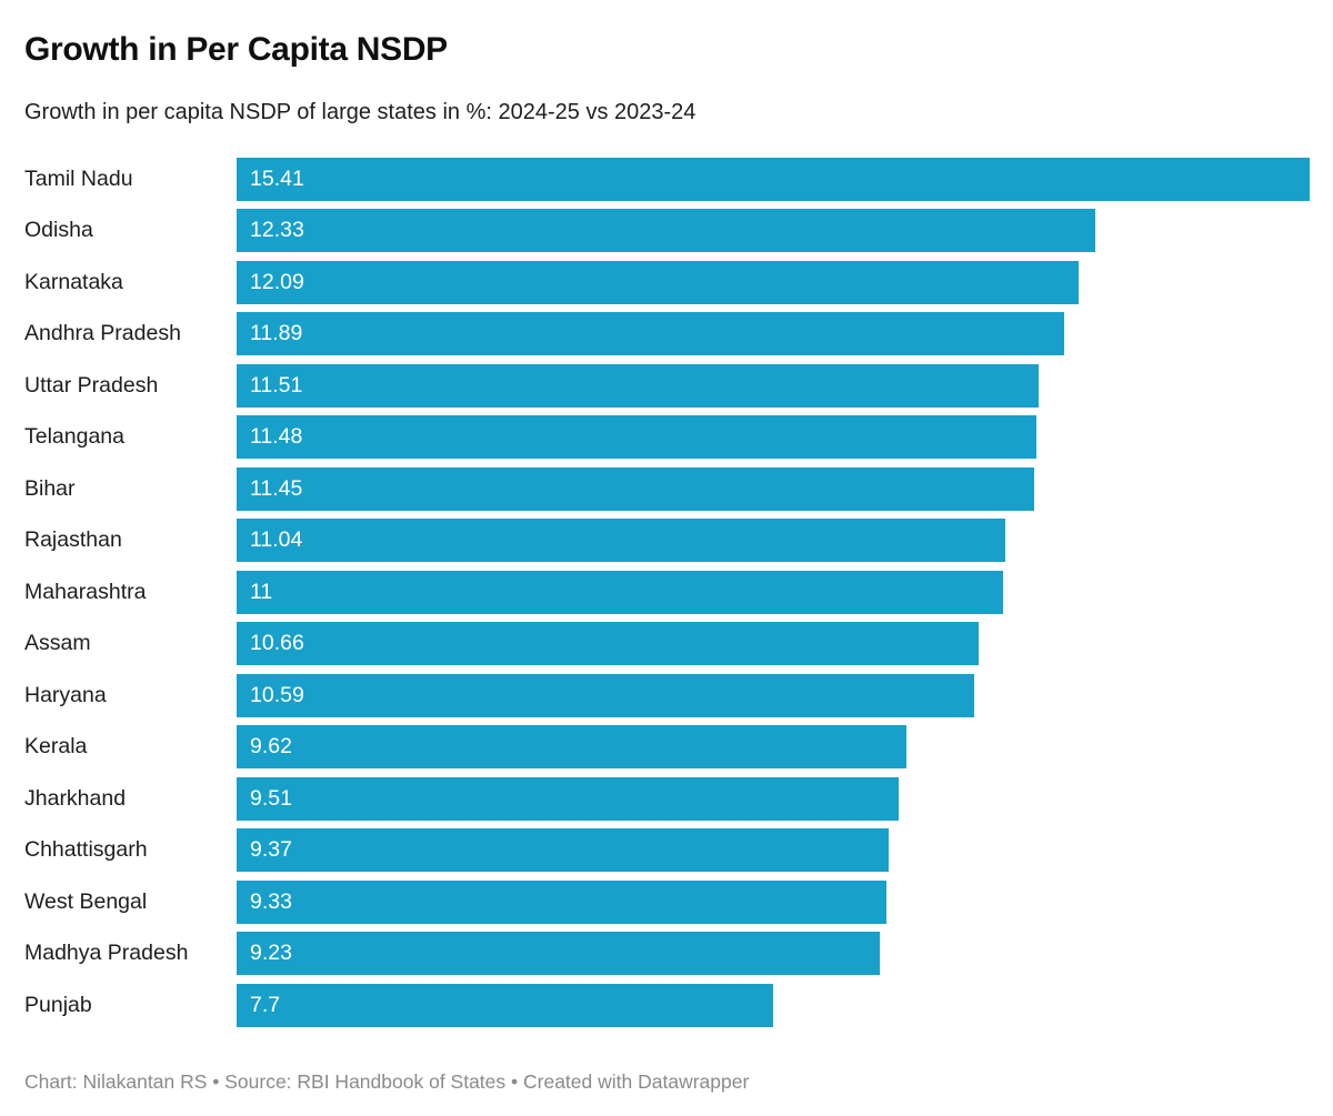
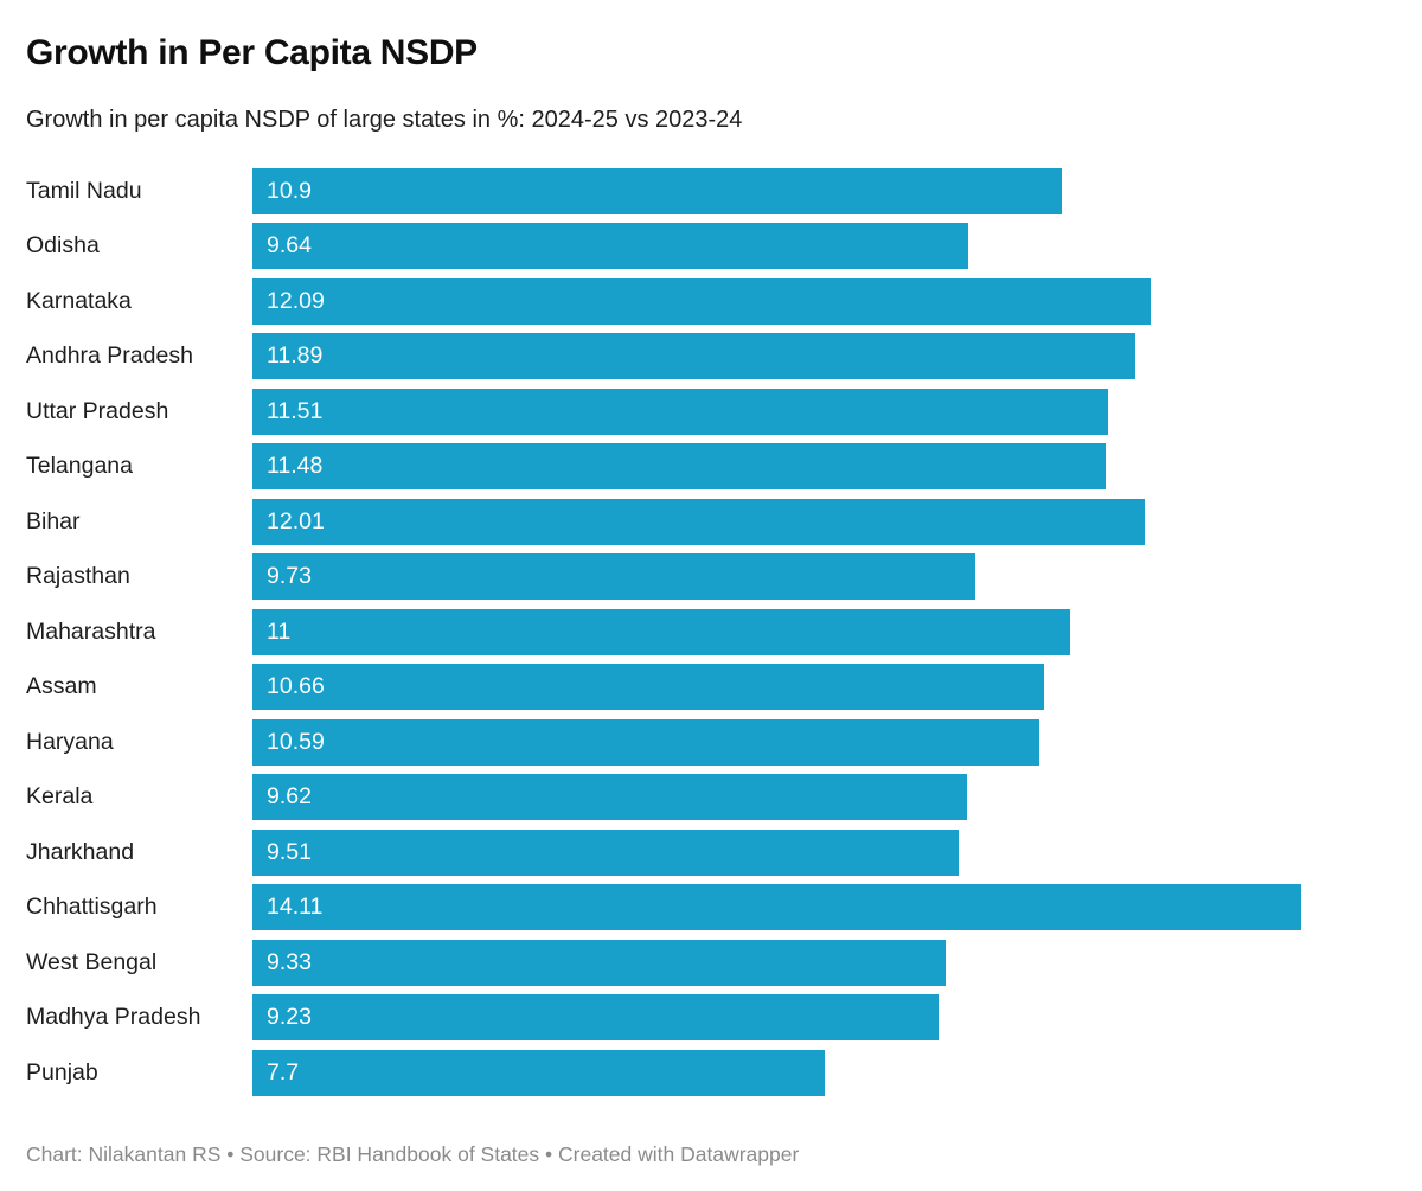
Tamil Nadu: 15.41 -> 10.9
Odisha: 12.33 -> 9.64
Bihar: 11.45 -> 12.01
Rajasthan: 11.04 -> 9.73
Chhattisgarh: 9.37 -> 14.11
